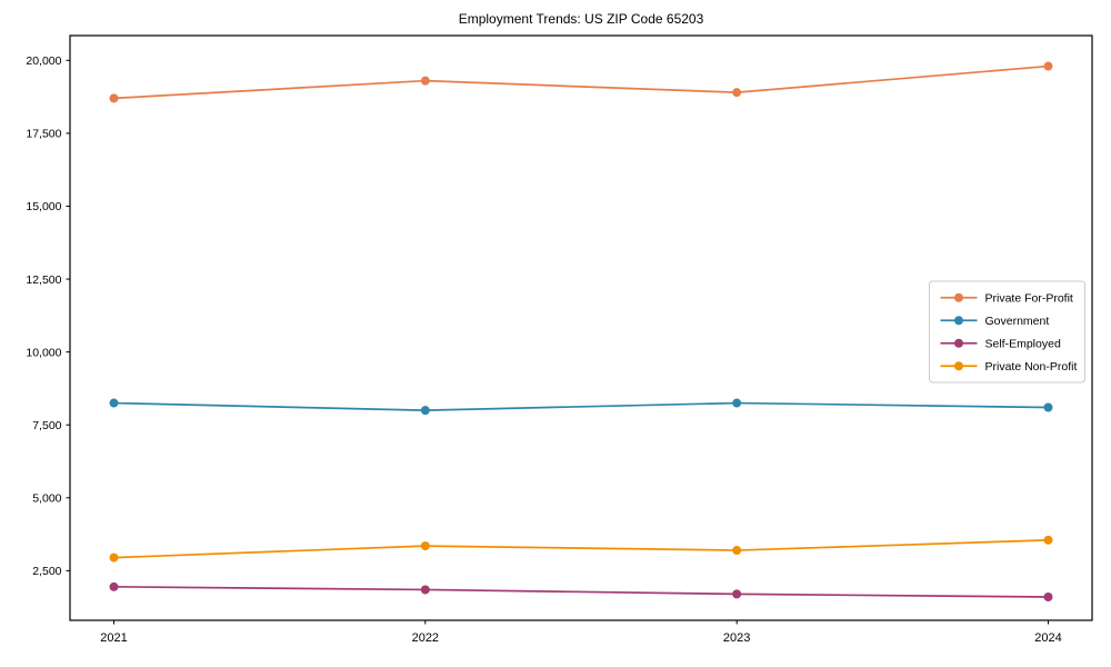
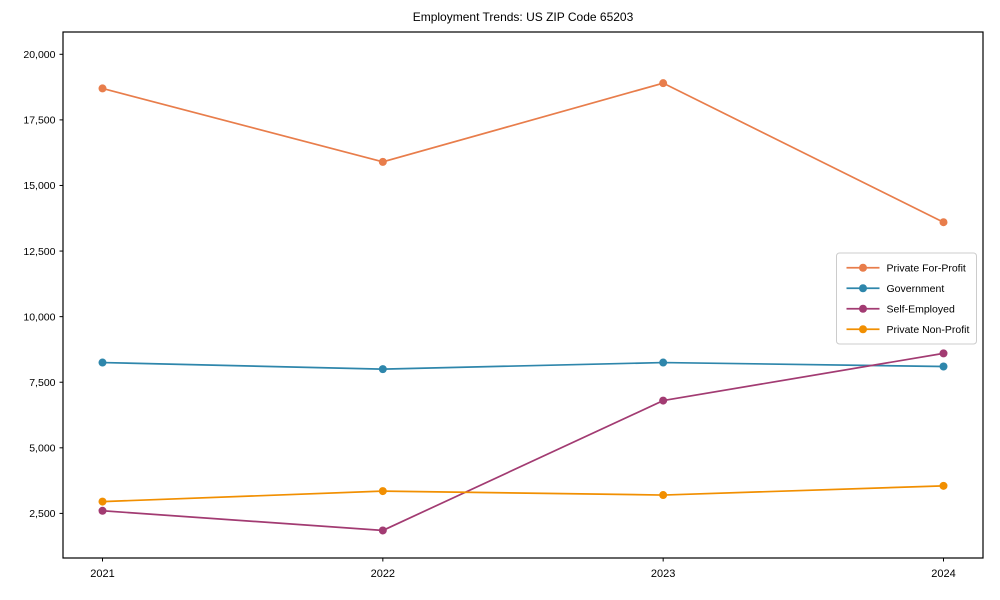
Self-Employed/2021: 2000 -> 2600
Private For-Profit/2022: 19300 -> 15900
Self-Employed/2023: 1700 -> 6800
Private For-Profit/2024: 19800 -> 13600
Self-Employed/2024: 1600 -> 8600
